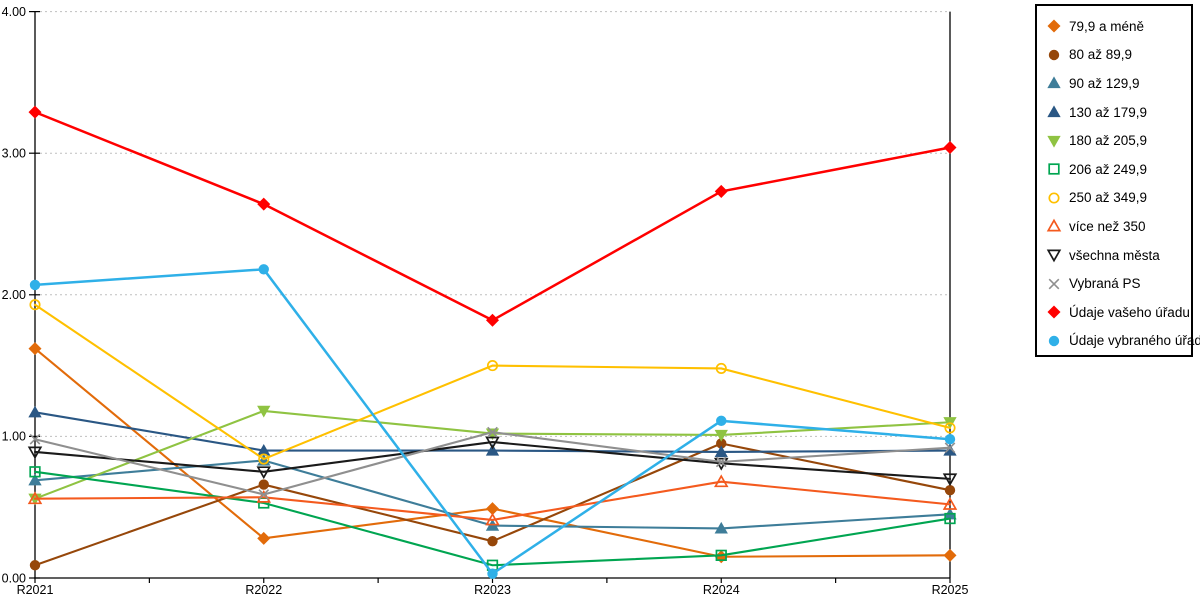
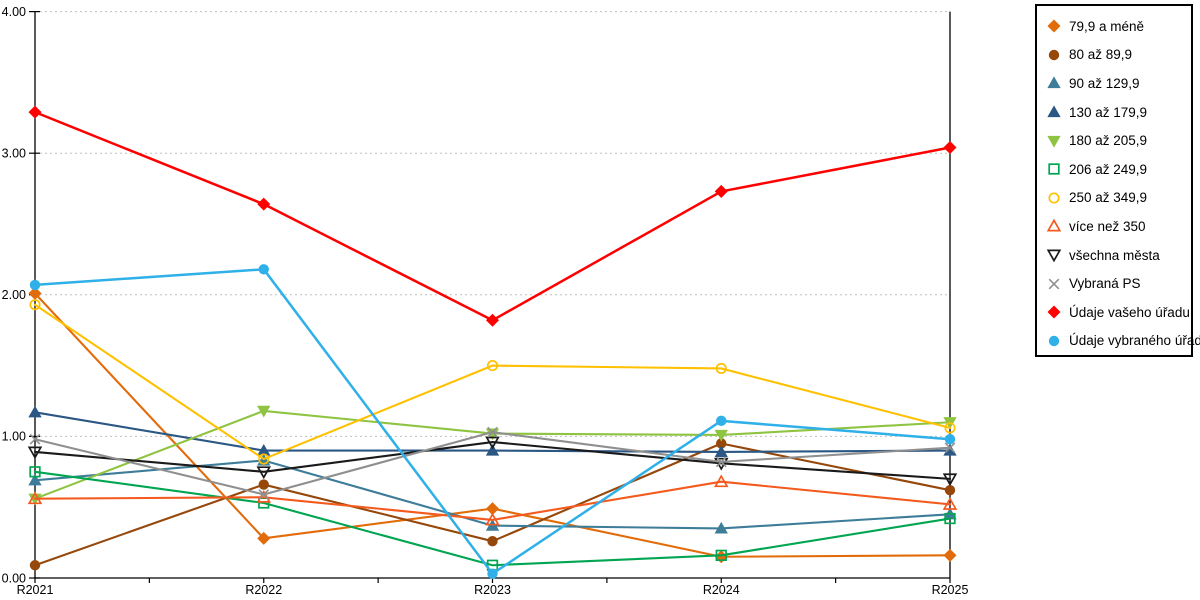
79,9 a méně/R2021: 1.62 -> 2.01
